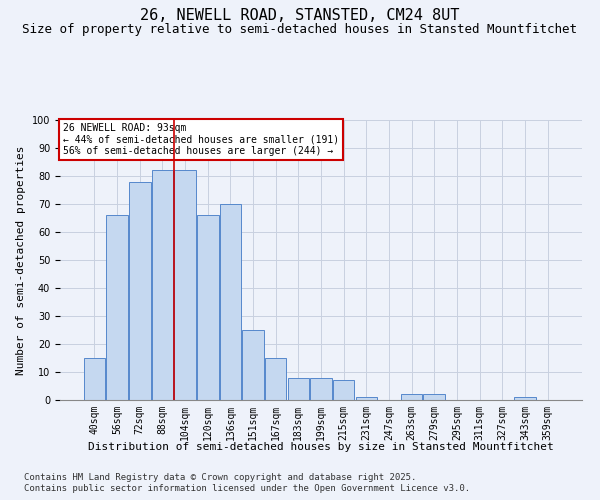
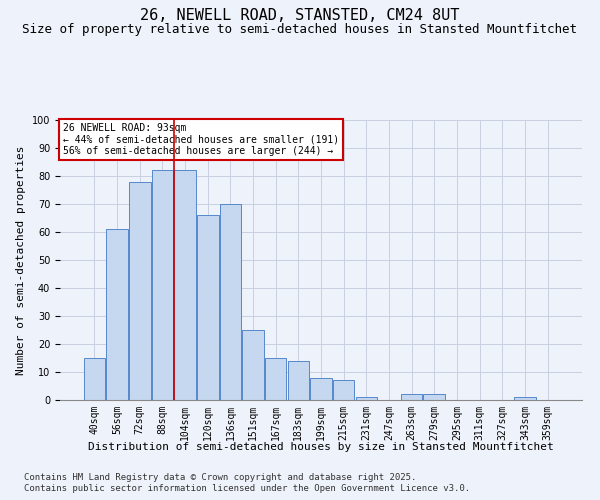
56sqm: 66 -> 61
183sqm: 8 -> 14
